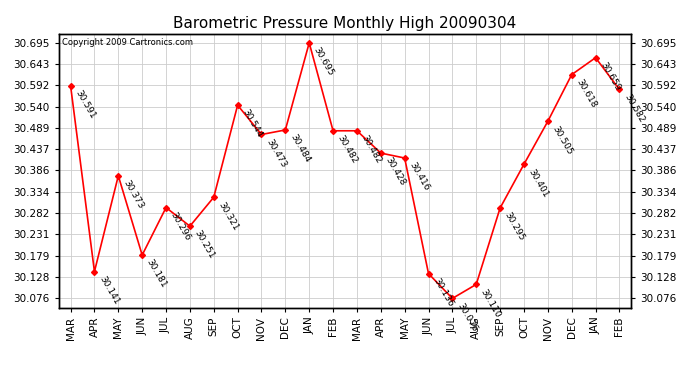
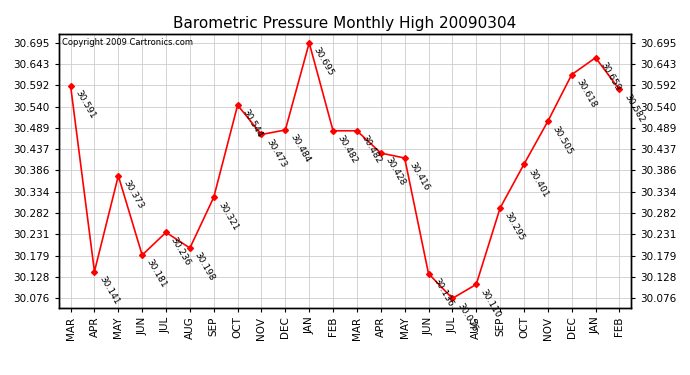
JUL: 30.296 -> 30.236
AUG: 30.251 -> 30.198
